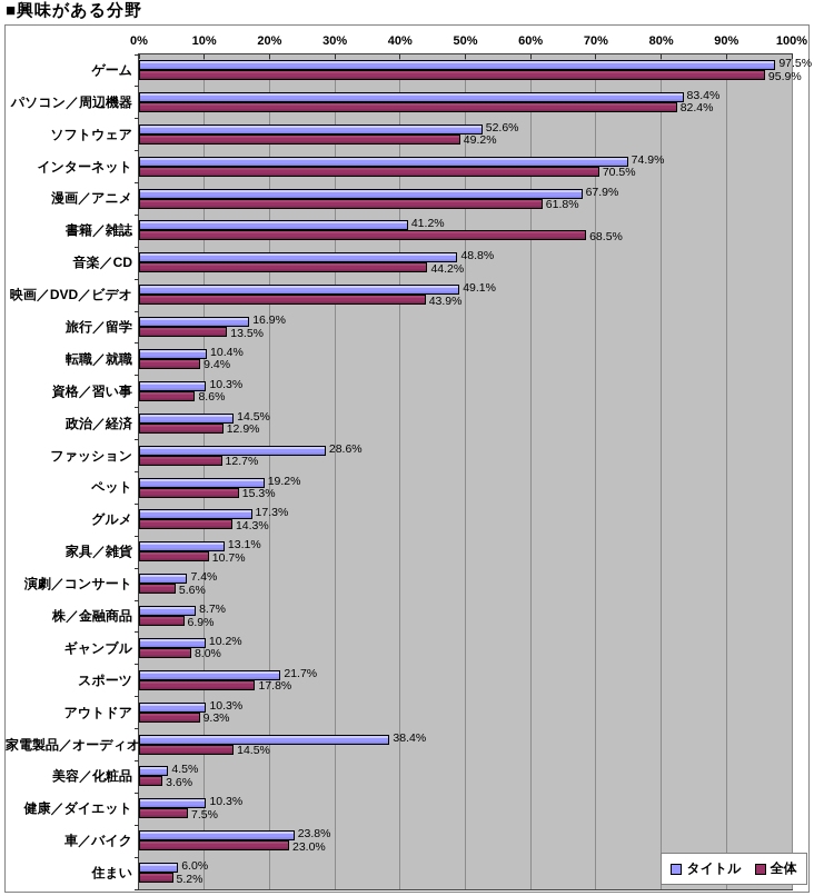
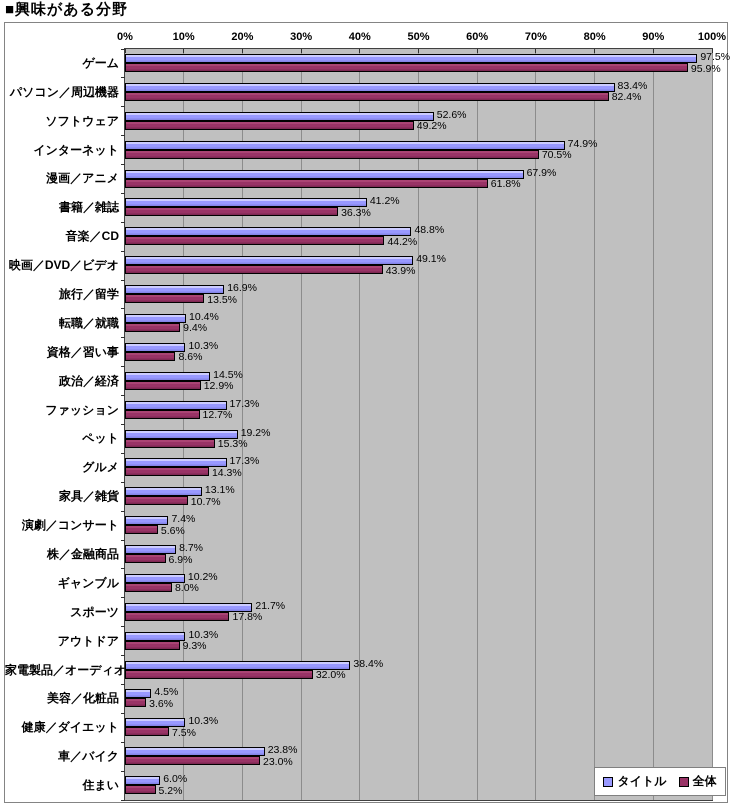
全体/書籍／雑誌: 68.5% -> 36.3%
タイトル/ファッション: 28.6% -> 17.3%
全体/家電製品／オーディオ: 14.5% -> 32.0%
